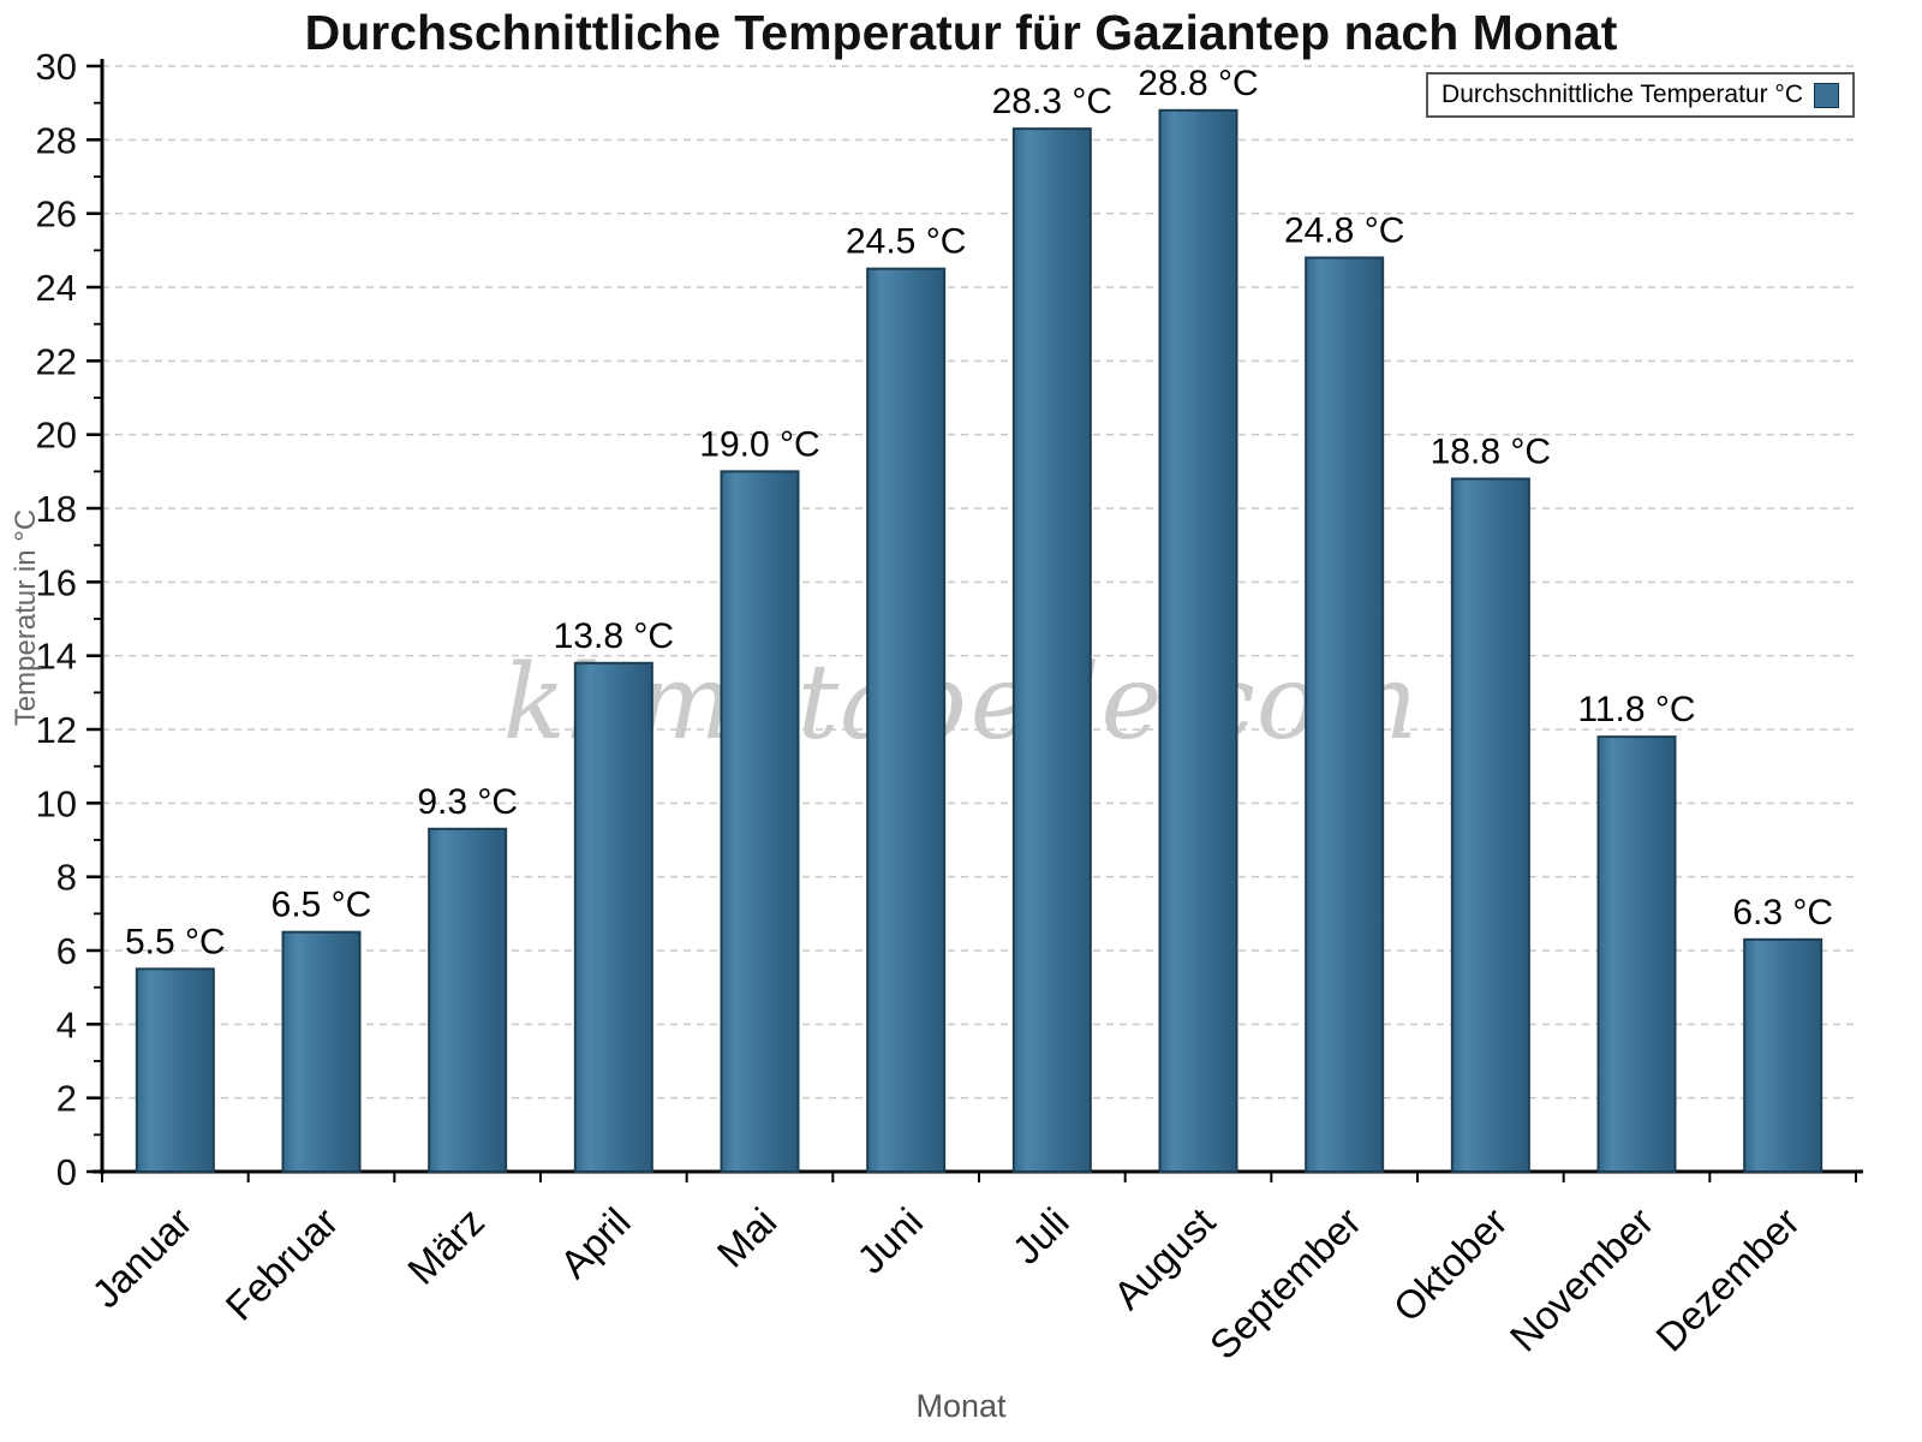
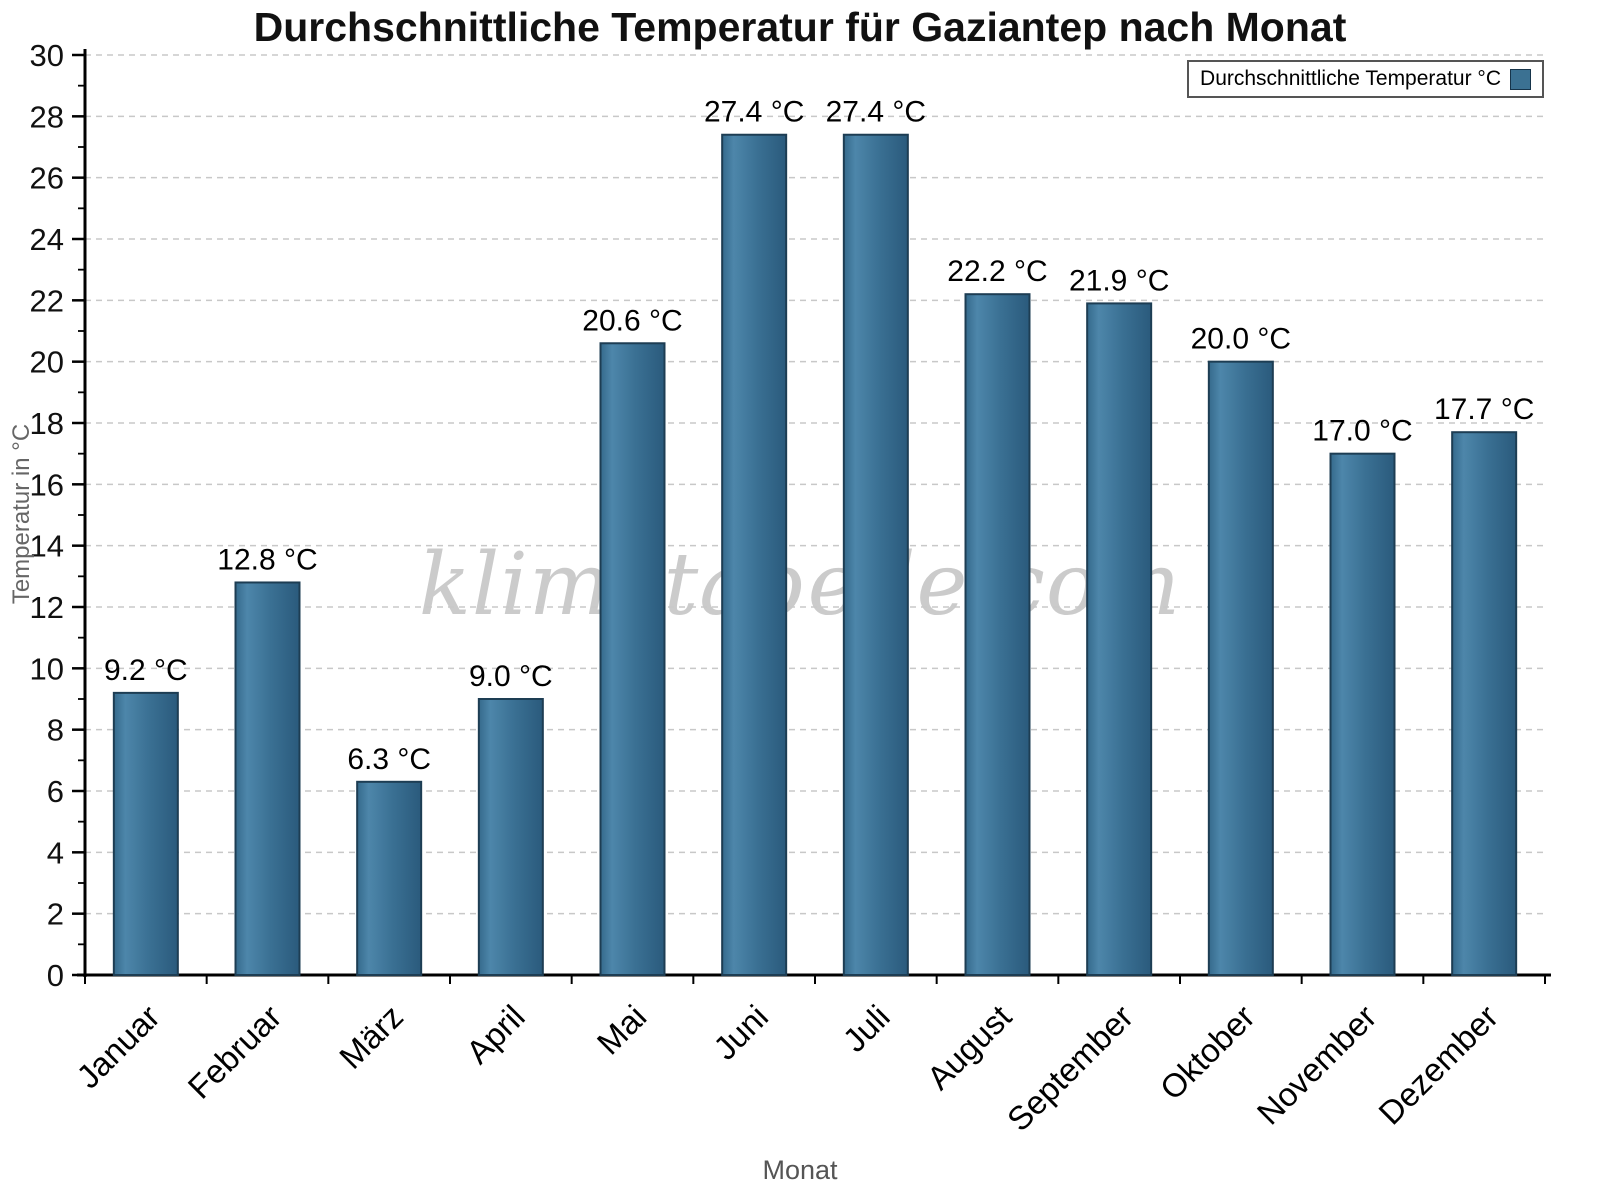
Januar: 5.5 -> 9.2
Februar: 6.5 -> 12.8
März: 9.3 -> 6.3
April: 13.8 -> 9.0
Mai: 19.0 -> 20.6
Juni: 24.5 -> 27.4
Juli: 28.3 -> 27.4
August: 28.8 -> 22.2
September: 24.8 -> 21.9
Oktober: 18.8 -> 20.0
November: 11.8 -> 17.0
Dezember: 6.3 -> 17.7
